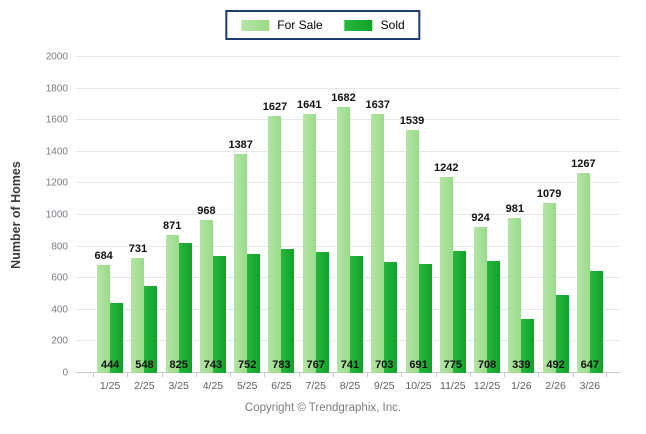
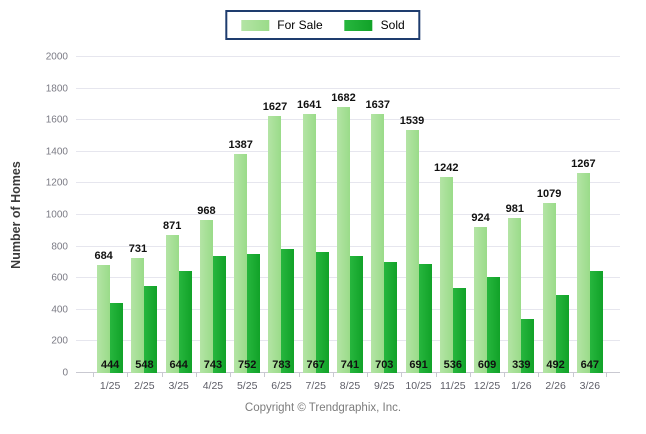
Sold/3/25: 825 -> 644
Sold/11/25: 775 -> 536
Sold/12/25: 708 -> 609
